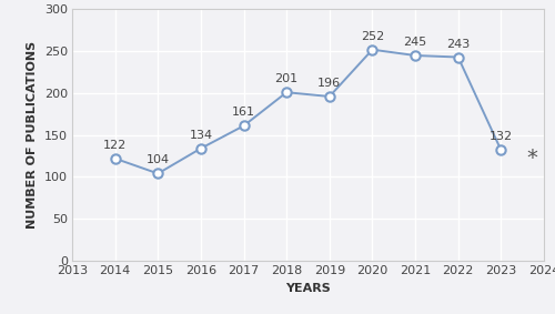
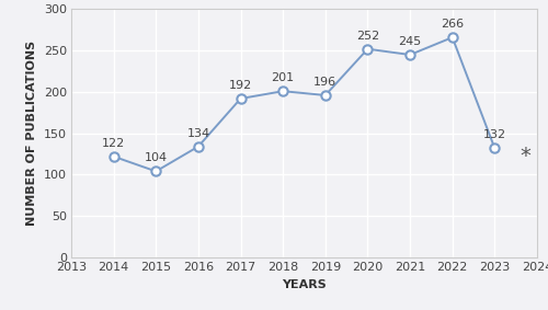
2017: 161 -> 192
2022: 243 -> 266
